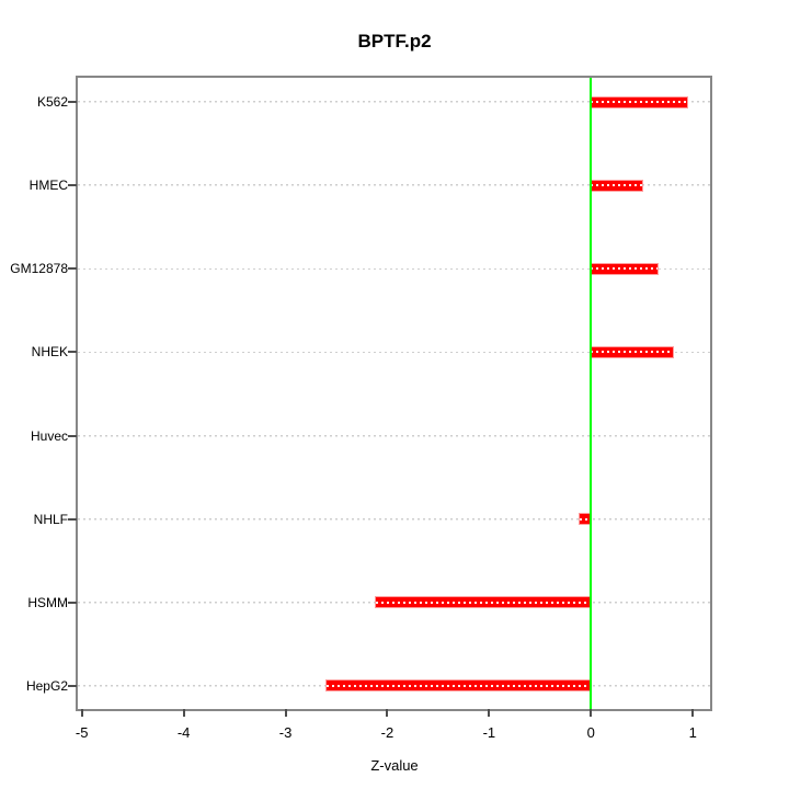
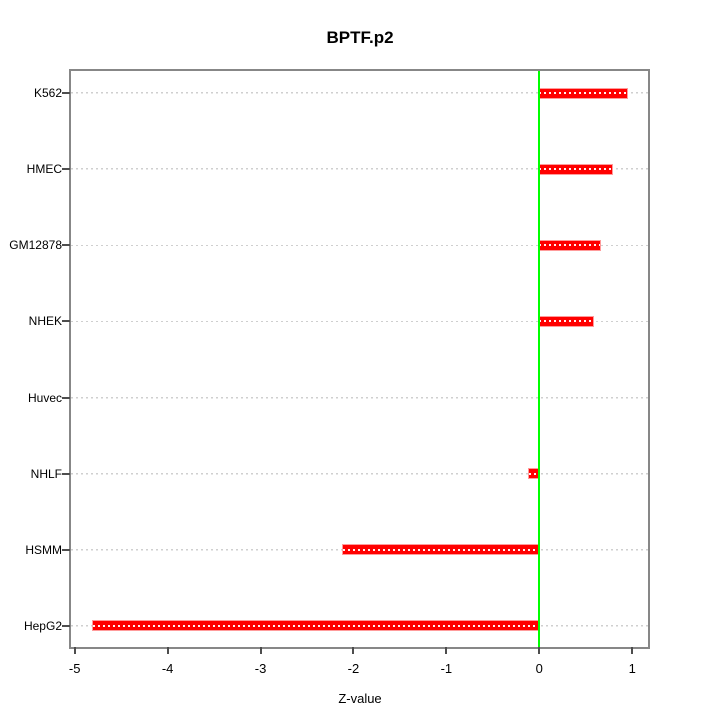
HMEC: 0.5 -> 0.8
NHEK: 0.8 -> 0.6
HepG2: -2.6 -> -4.8
